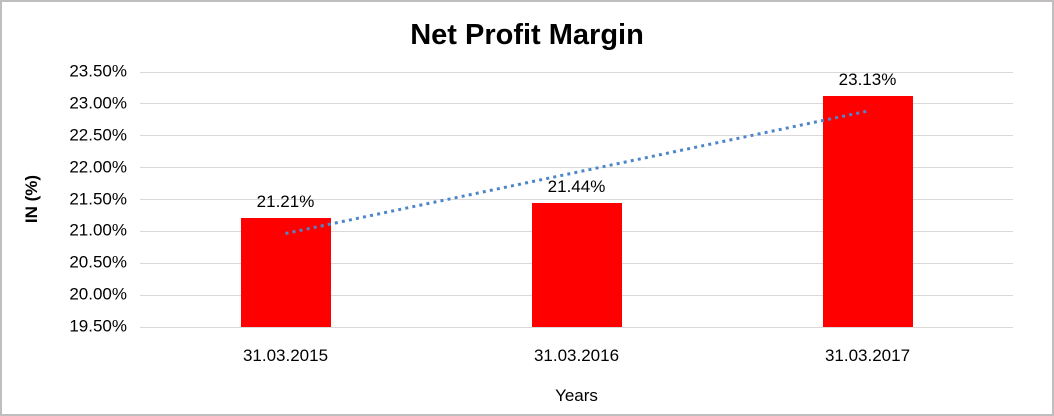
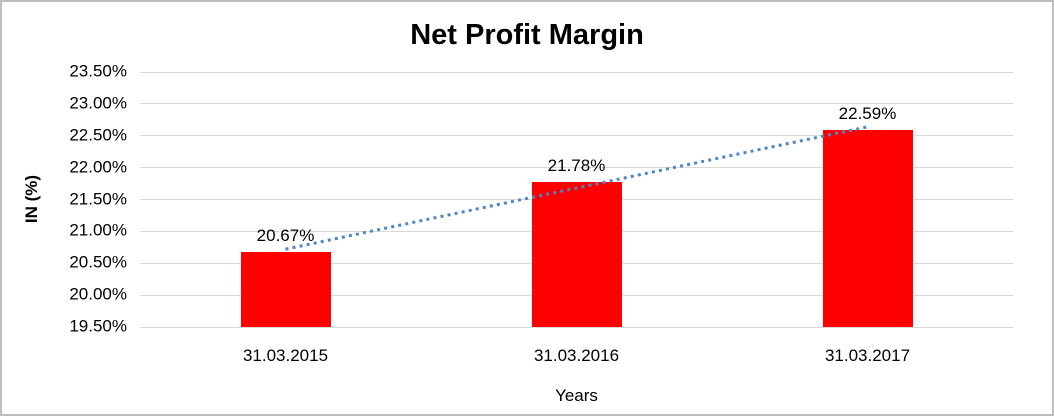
31.03.2015: 21.21% -> 20.67%
31.03.2016: 21.44% -> 21.78%
31.03.2017: 23.13% -> 22.59%
